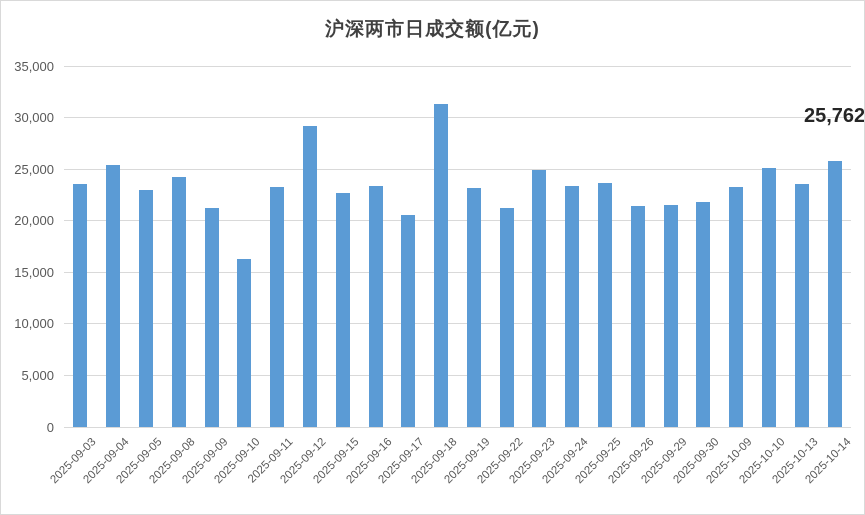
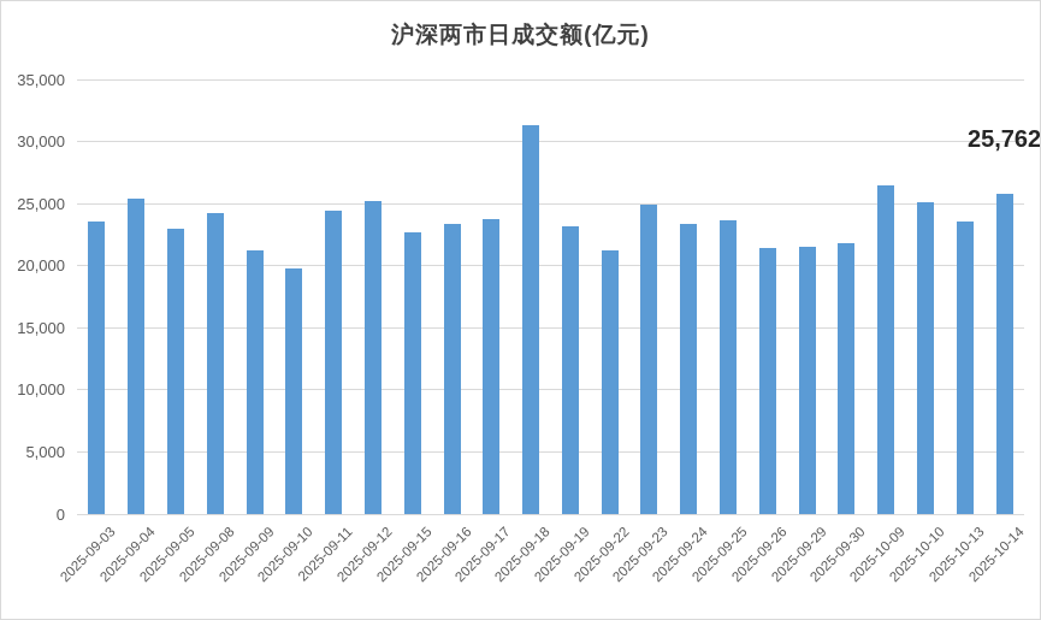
2025-09-10: 16300 -> 19800
2025-09-11: 23300 -> 24400
2025-09-12: 29200 -> 25200
2025-09-17: 20600 -> 23800
2025-10-09: 23300 -> 26400
